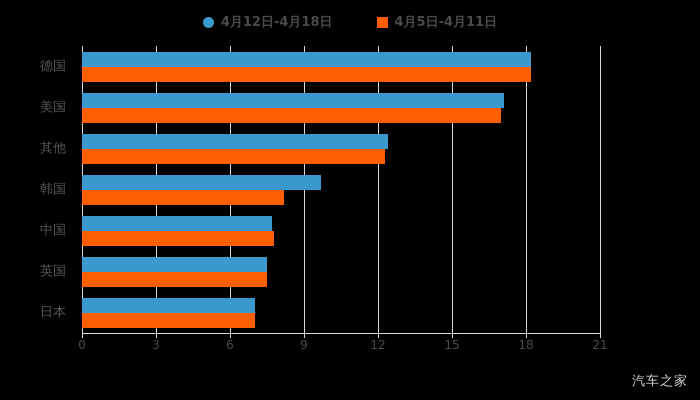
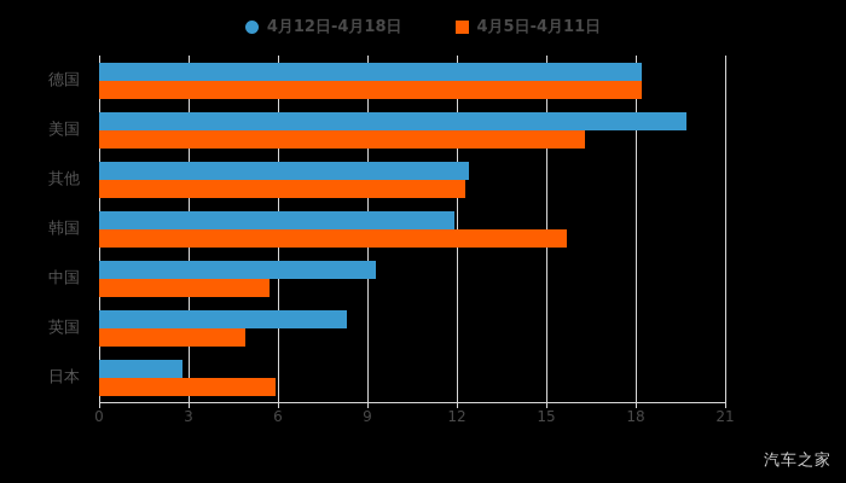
4月12日-4月18日/美国: 17.1 -> 19.7
4月5日-4月11日/美国: 17.0 -> 16.3
4月12日-4月18日/韩国: 9.7 -> 11.9
4月5日-4月11日/韩国: 8.2 -> 15.7
4月12日-4月18日/中国: 7.7 -> 9.3
4月5日-4月11日/中国: 7.8 -> 5.7
4月12日-4月18日/英国: 7.5 -> 8.3
4月5日-4月11日/英国: 7.5 -> 4.9
4月12日-4月18日/日本: 7.0 -> 2.8
4月5日-4月11日/日本: 7.0 -> 5.9
